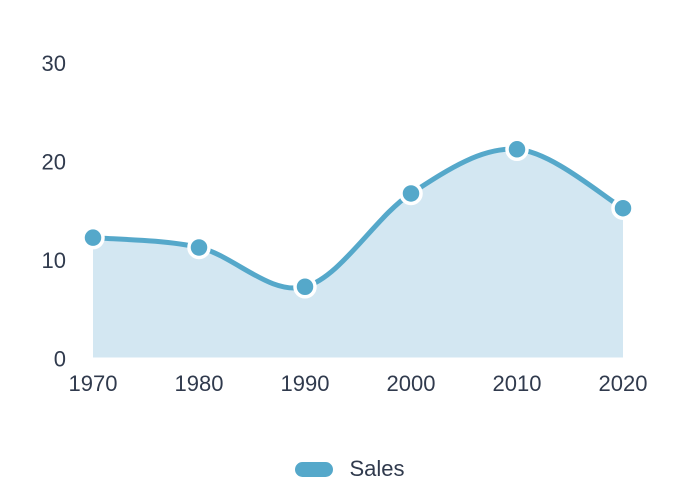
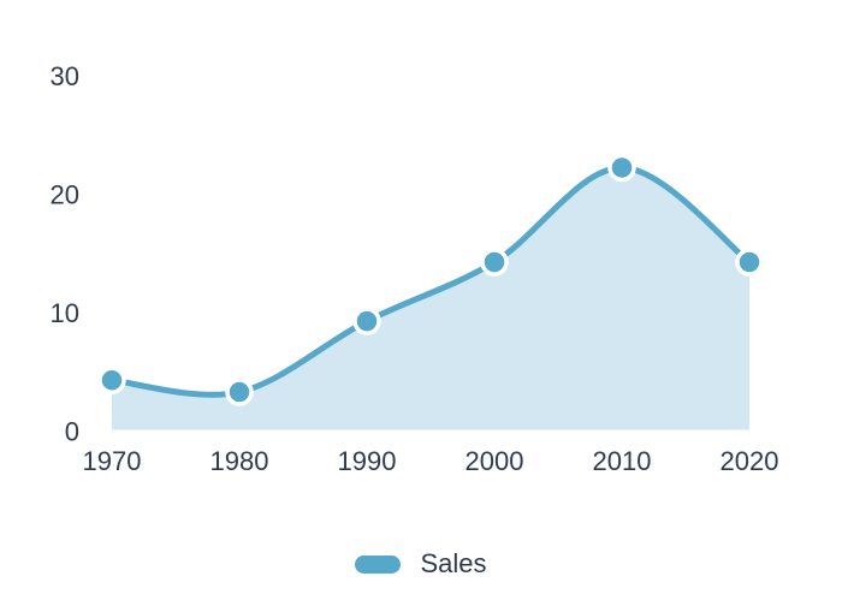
1970: 12 -> 4
1980: 11 -> 3
1990: 7 -> 9
2000: 16 -> 14
2010: 21 -> 22
2020: 15 -> 14
